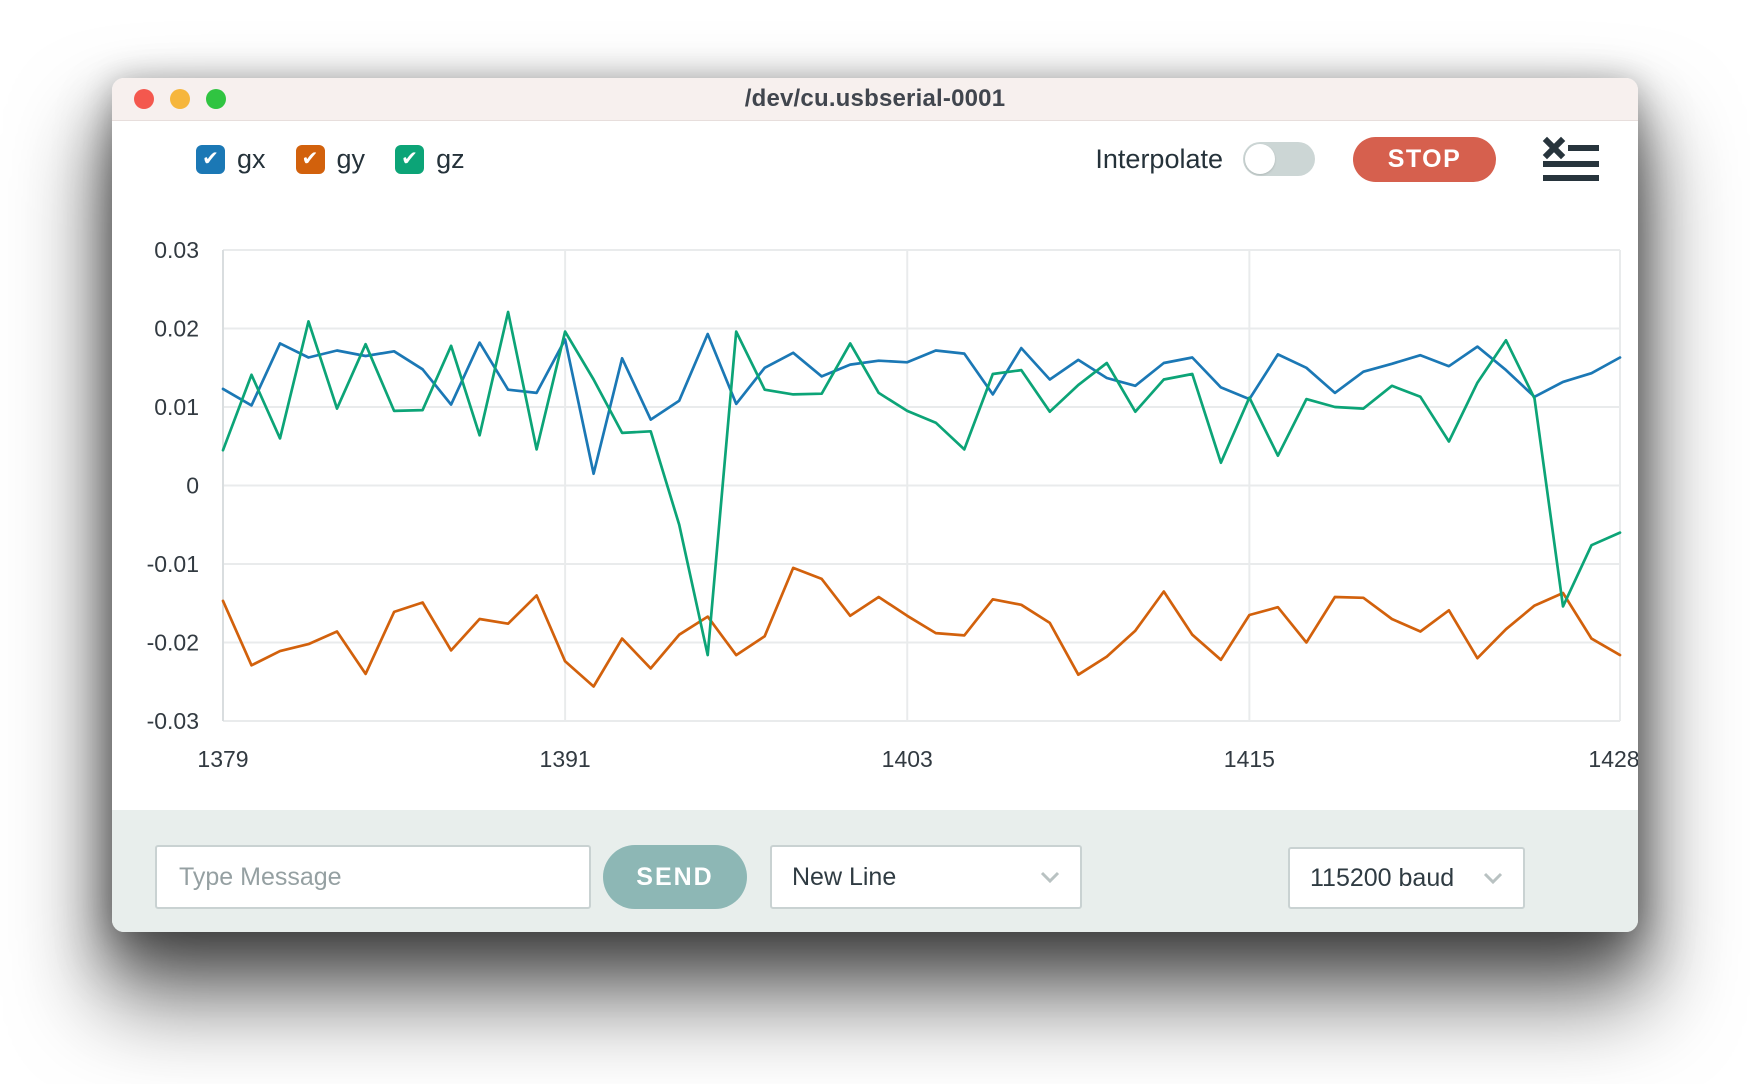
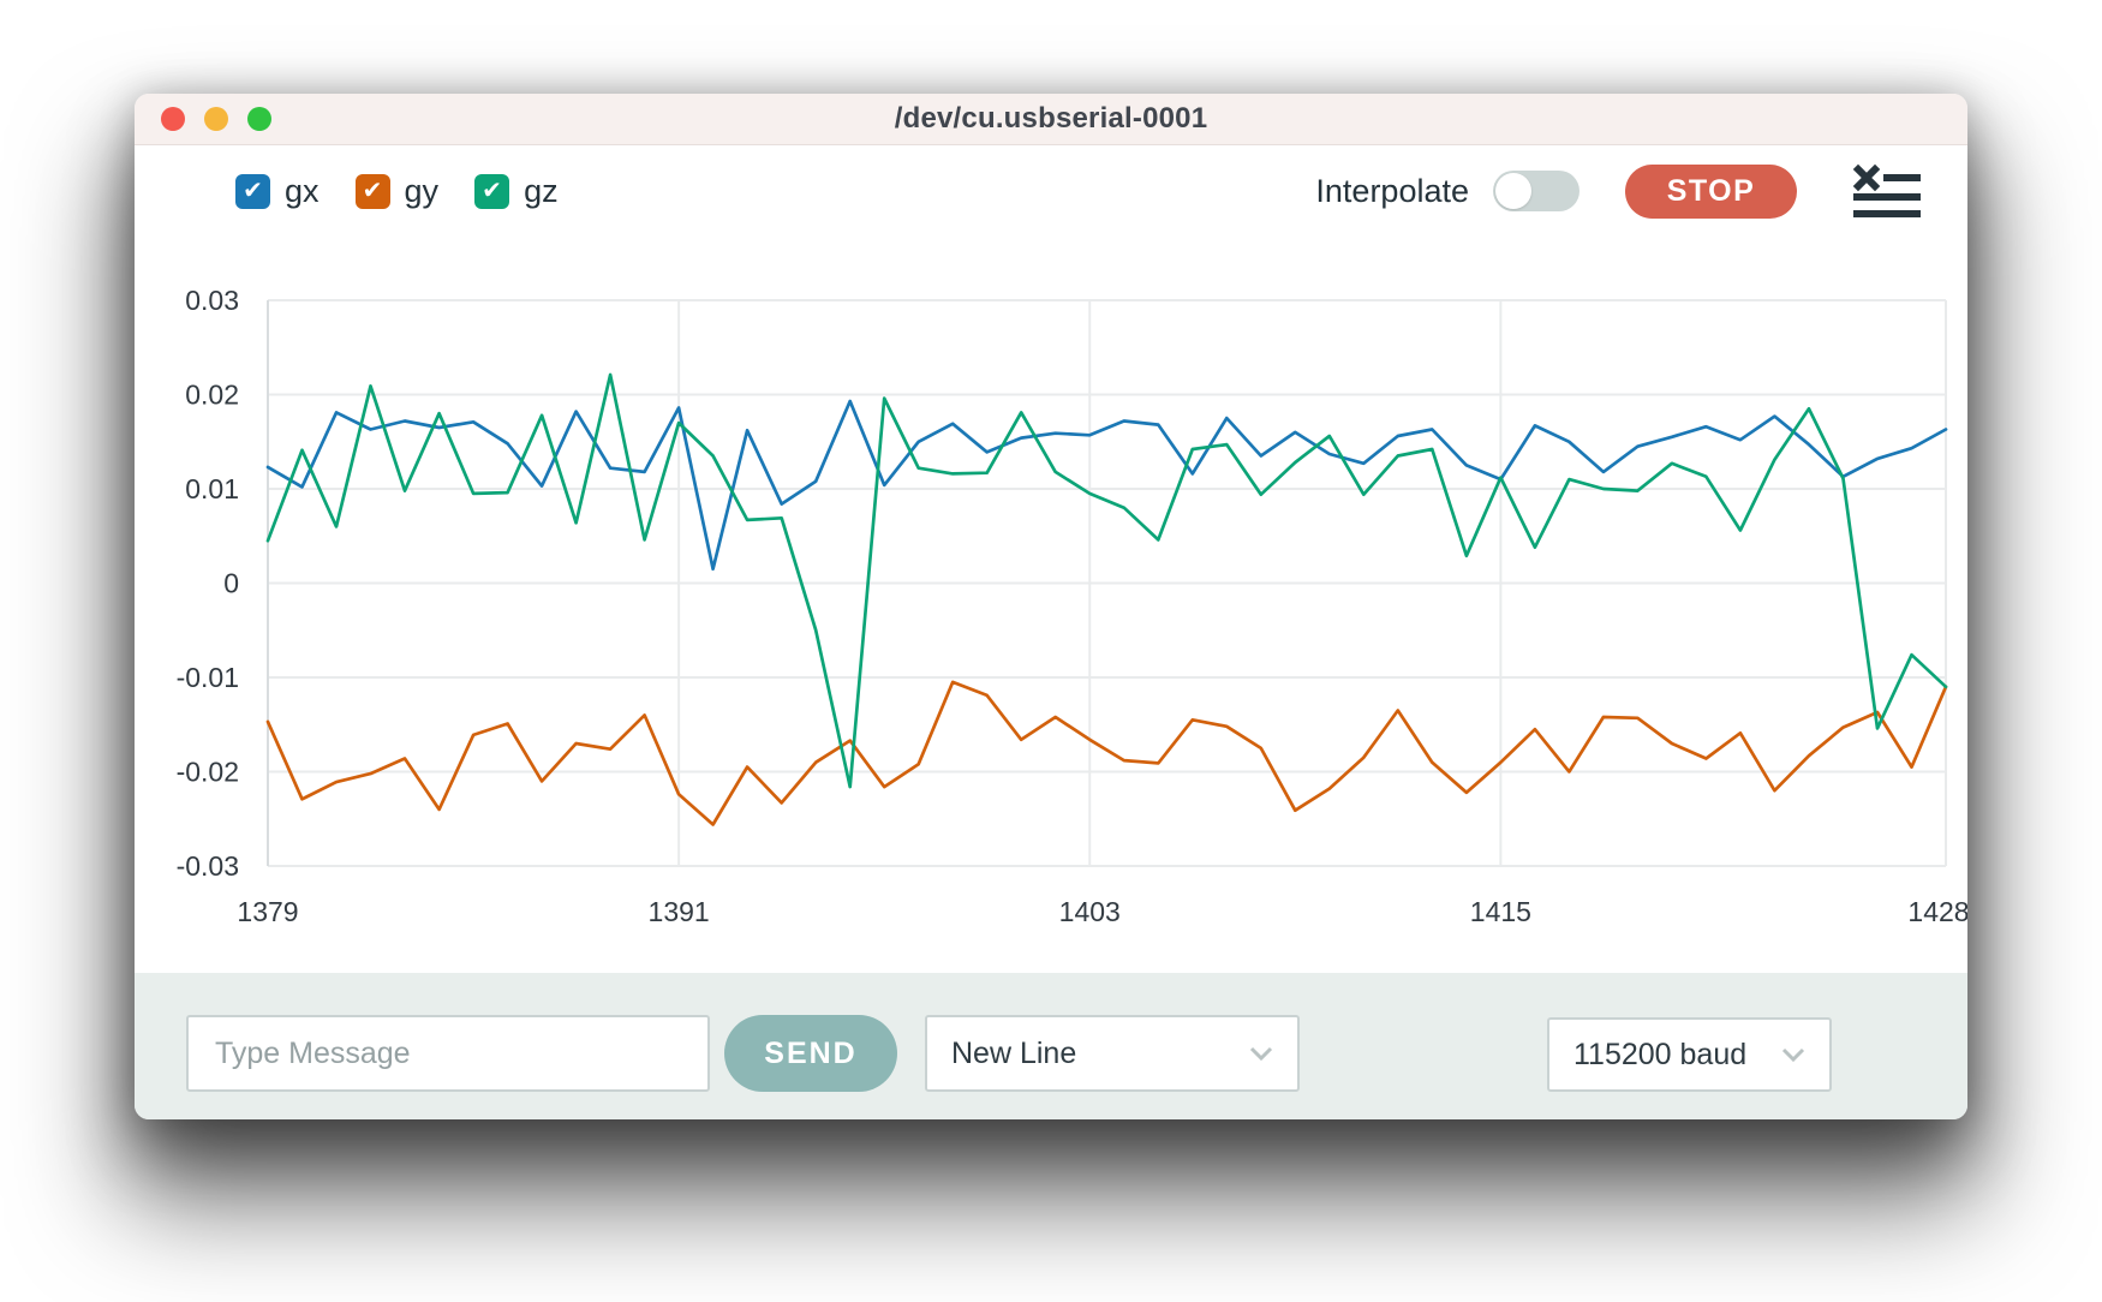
gz/1391: 0.020 -> 0.017
gy/1415: -0.017 -> -0.019
gy/1428: -0.022 -> -0.011
gz/1428: -0.006 -> -0.011
